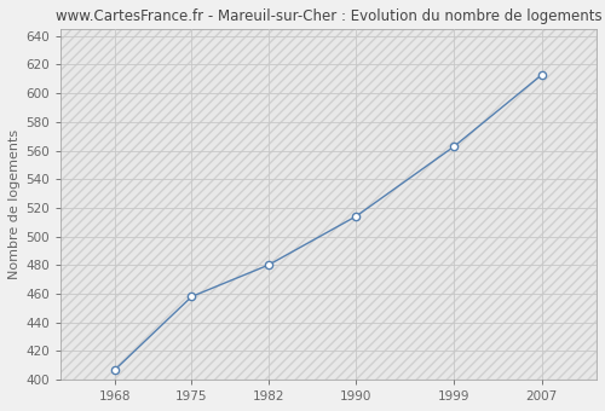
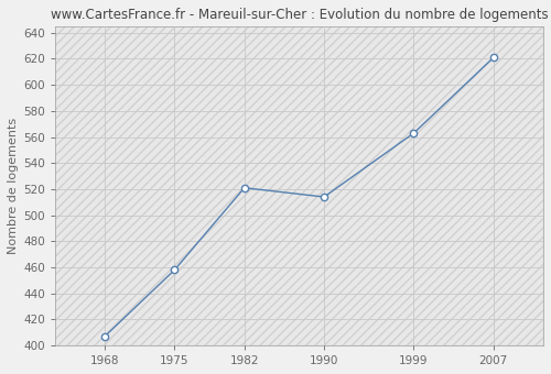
1982: 480 -> 521
2007: 613 -> 621
